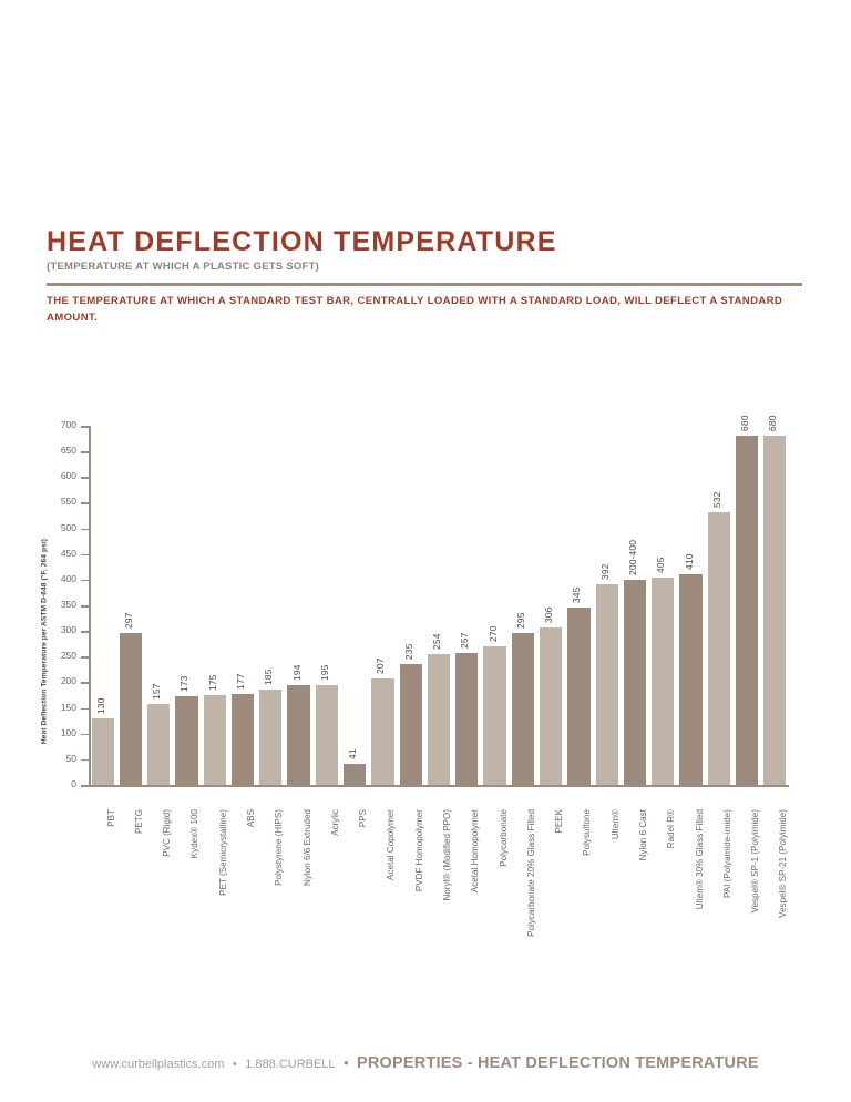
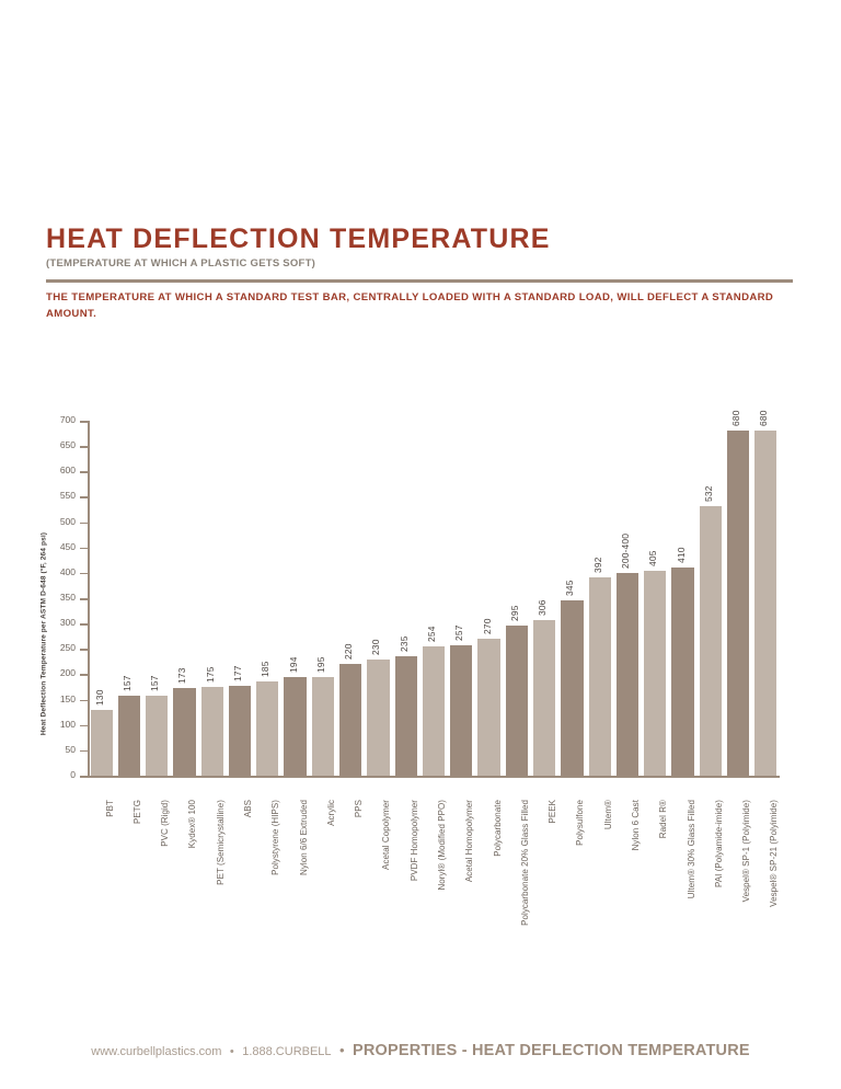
PETG: 297 -> 157
PPS: 41 -> 220
Acetal Copolymer: 207 -> 230
